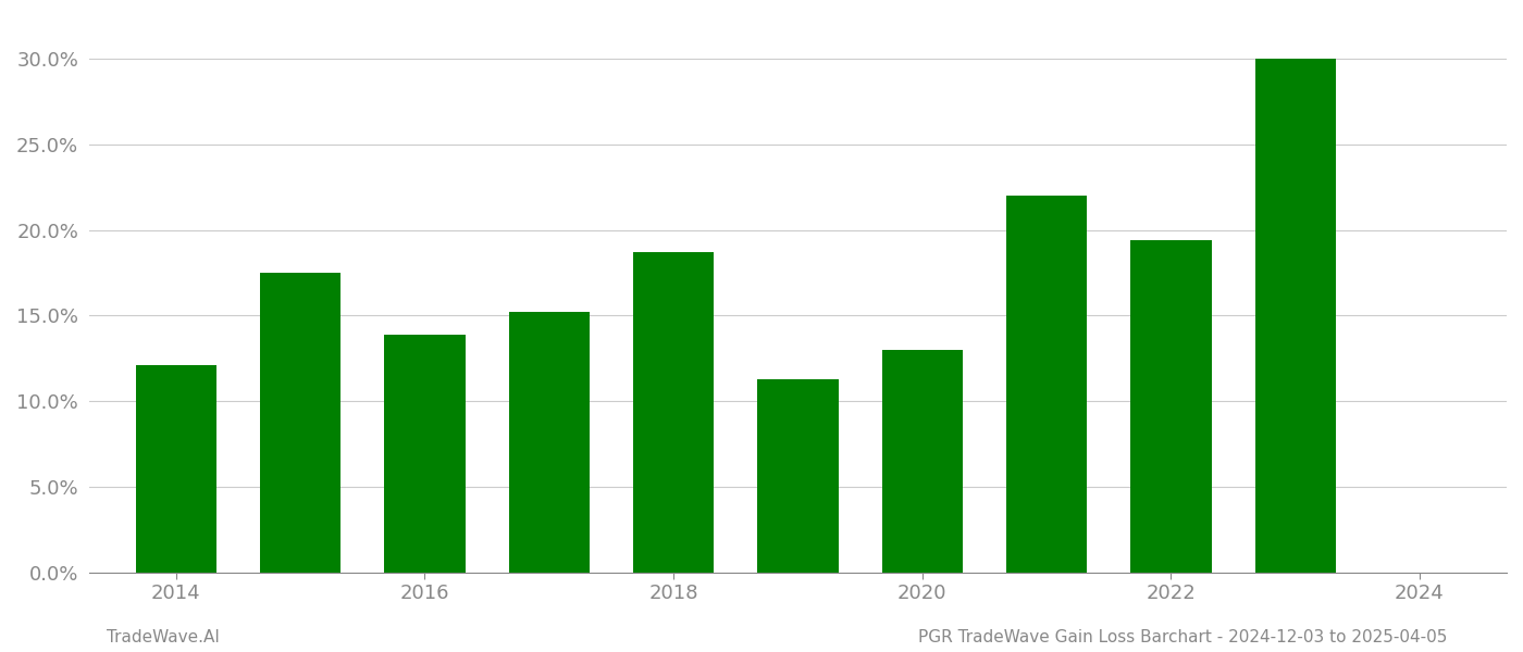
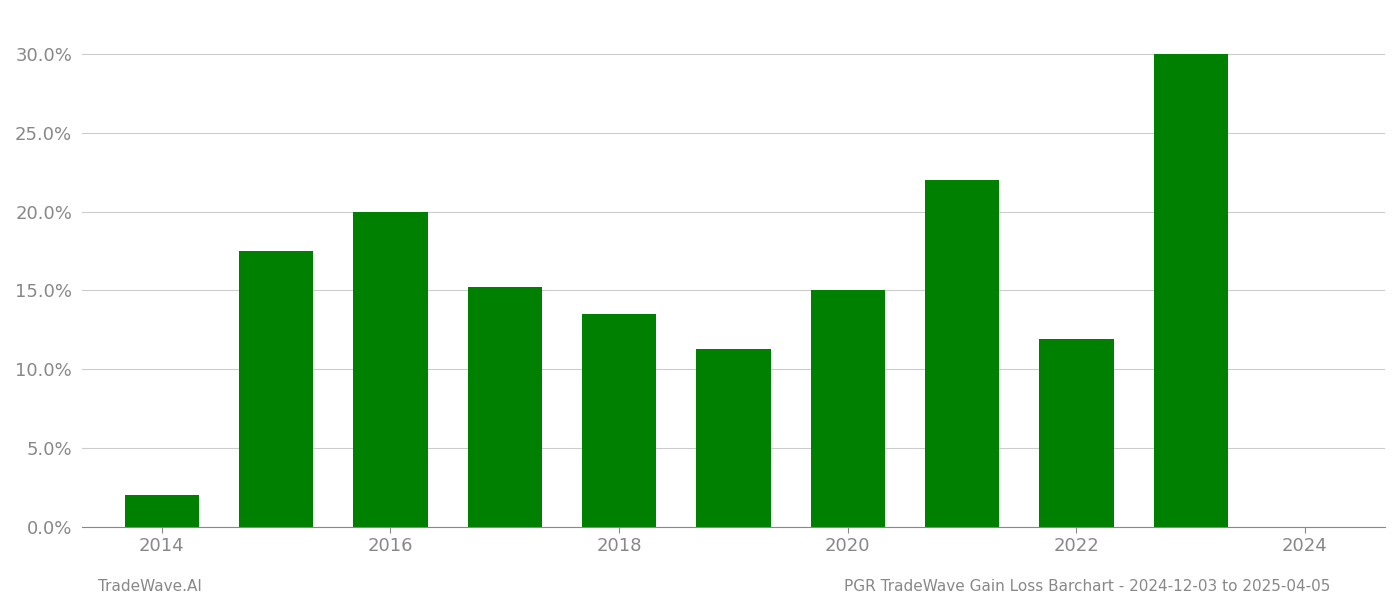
2014: 12.1% -> 2.0%
2016: 13.9% -> 20.0%
2018: 18.7% -> 13.5%
2020: 13.0% -> 15.0%
2022: 19.4% -> 11.9%
